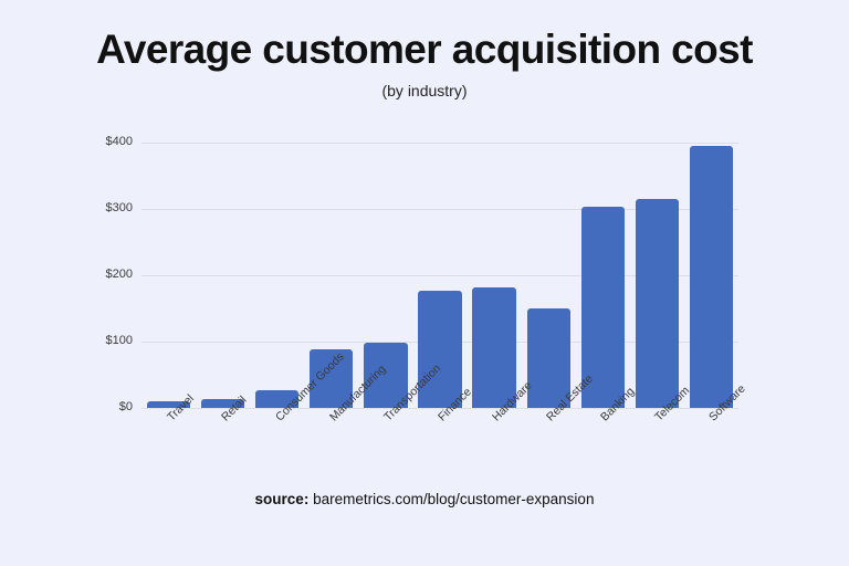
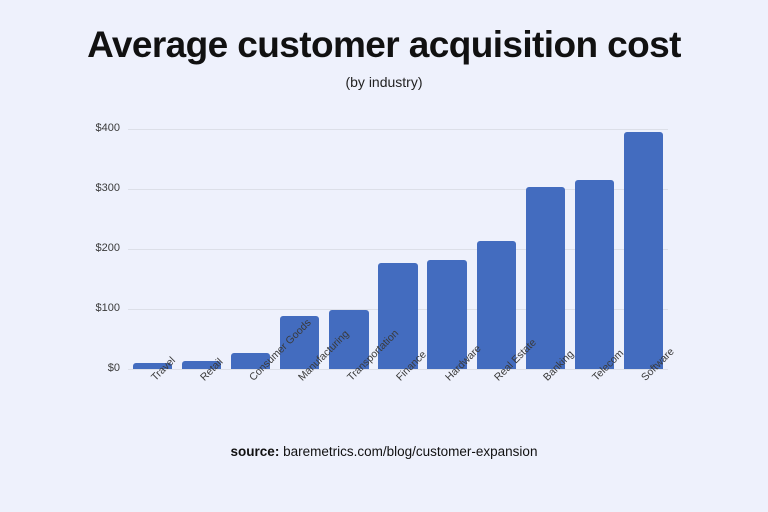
Real Estate: $150 -> $210
